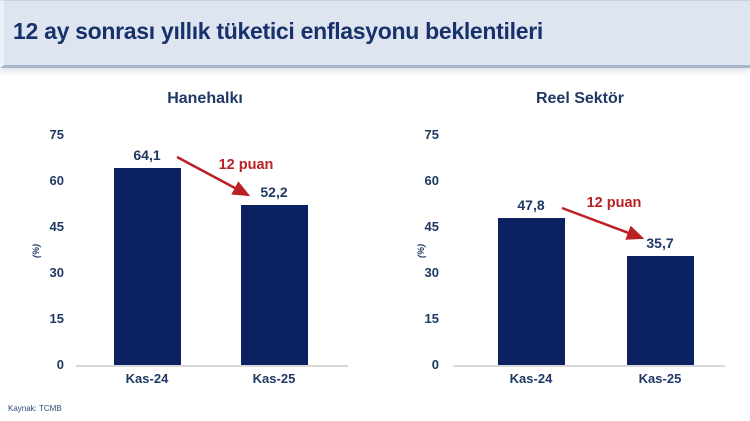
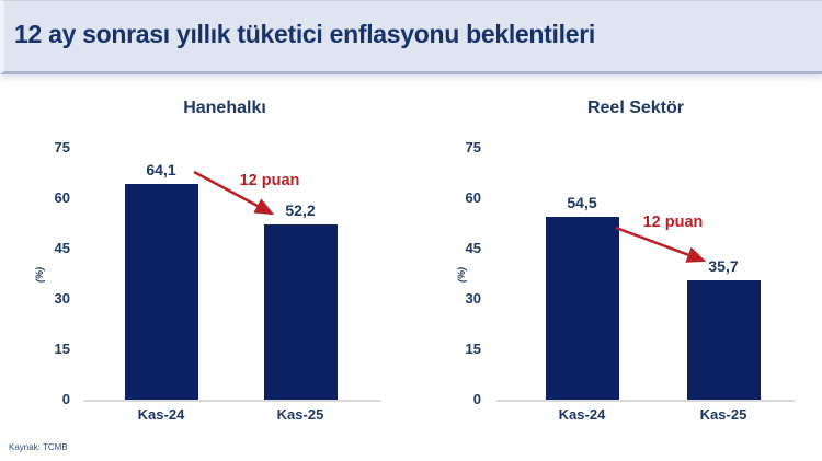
Reel Sektör/Kas-24: 47,8 -> 54,5
